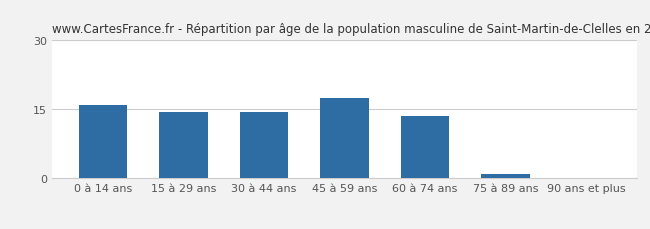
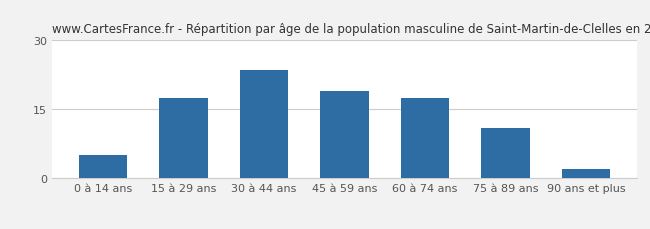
0 à 14 ans: 16.0 -> 5.0
15 à 29 ans: 14.5 -> 17.5
30 à 44 ans: 14.5 -> 23.5
45 à 59 ans: 17.5 -> 19.0
60 à 74 ans: 13.5 -> 17.5
75 à 89 ans: 1.0 -> 11.0
90 ans et plus: 0.1 -> 2.0
